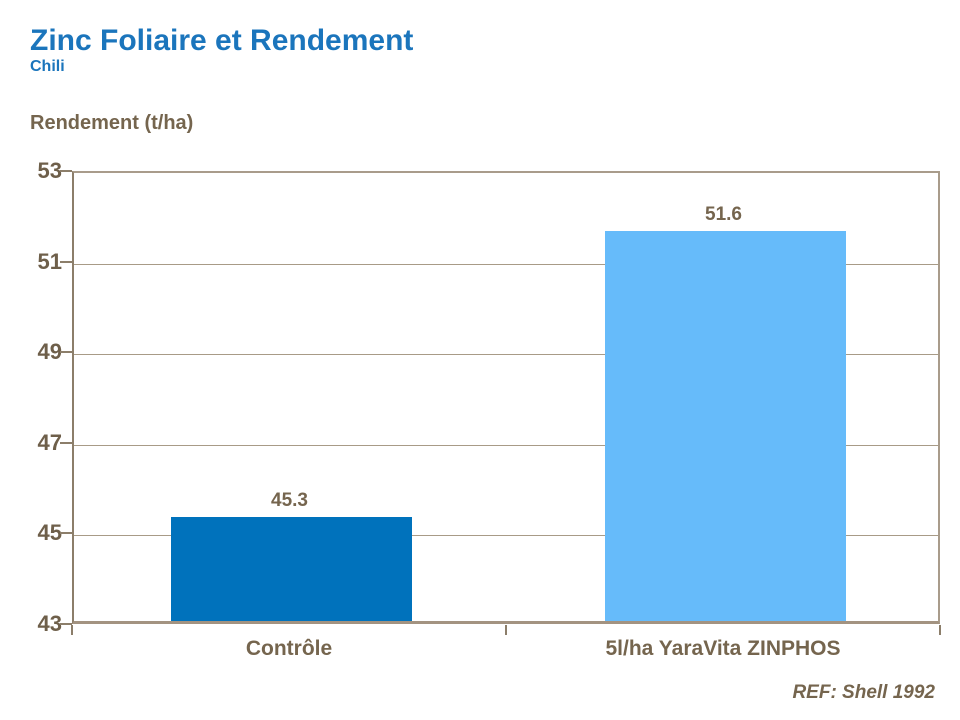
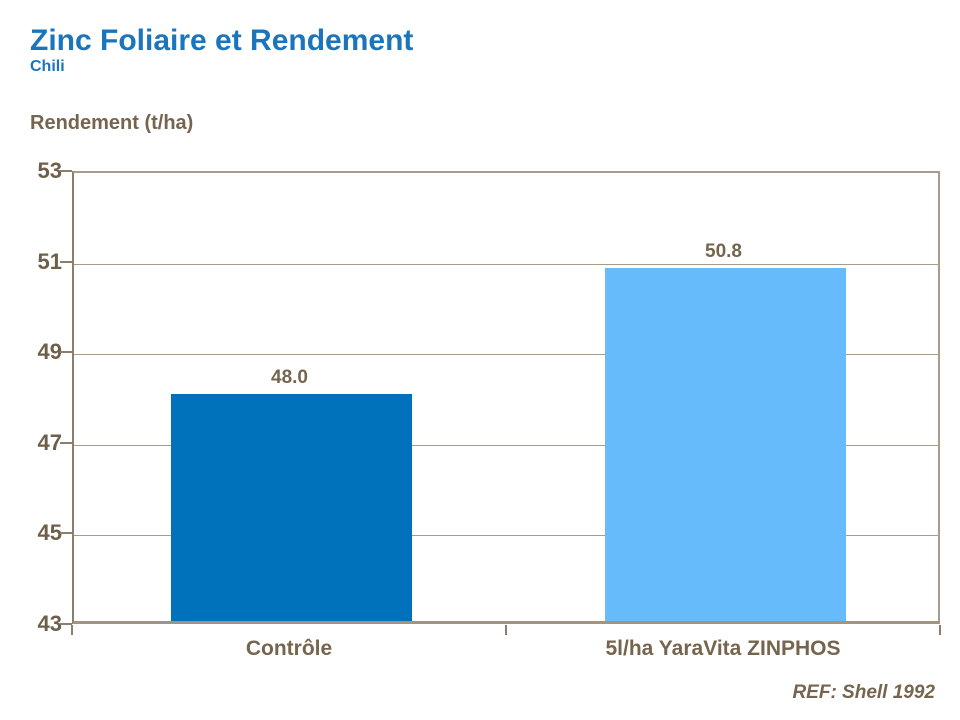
Contrôle: 45.3 -> 48.0
5l/ha YaraVita ZINPHOS: 51.6 -> 50.8
